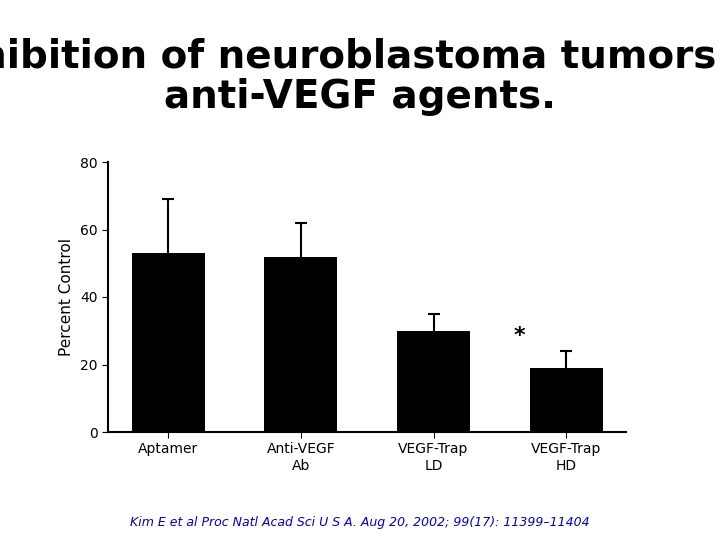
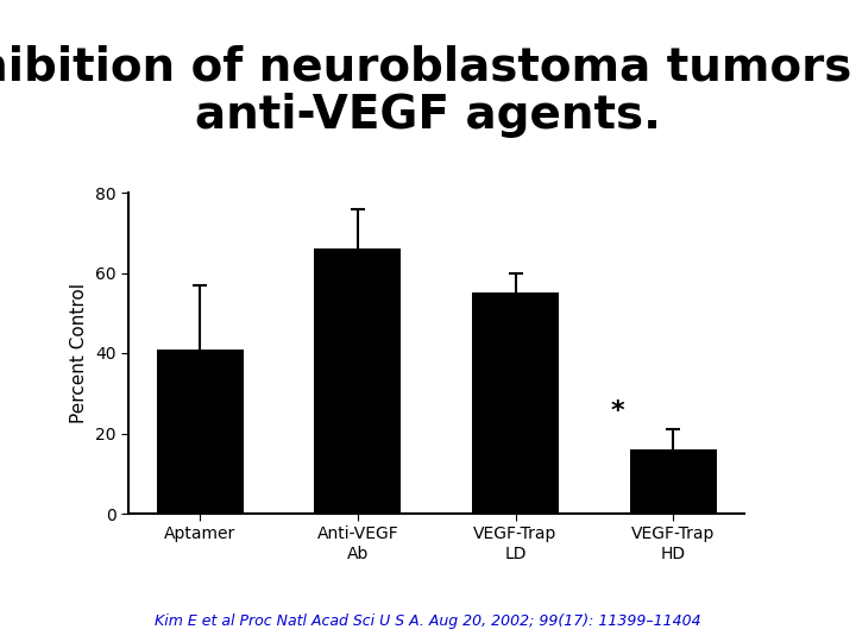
Aptamer: 53 -> 41
Anti-VEGF Ab: 52 -> 66
VEGF-Trap LD: 30 -> 55
VEGF-Trap HD: 19 -> 16
